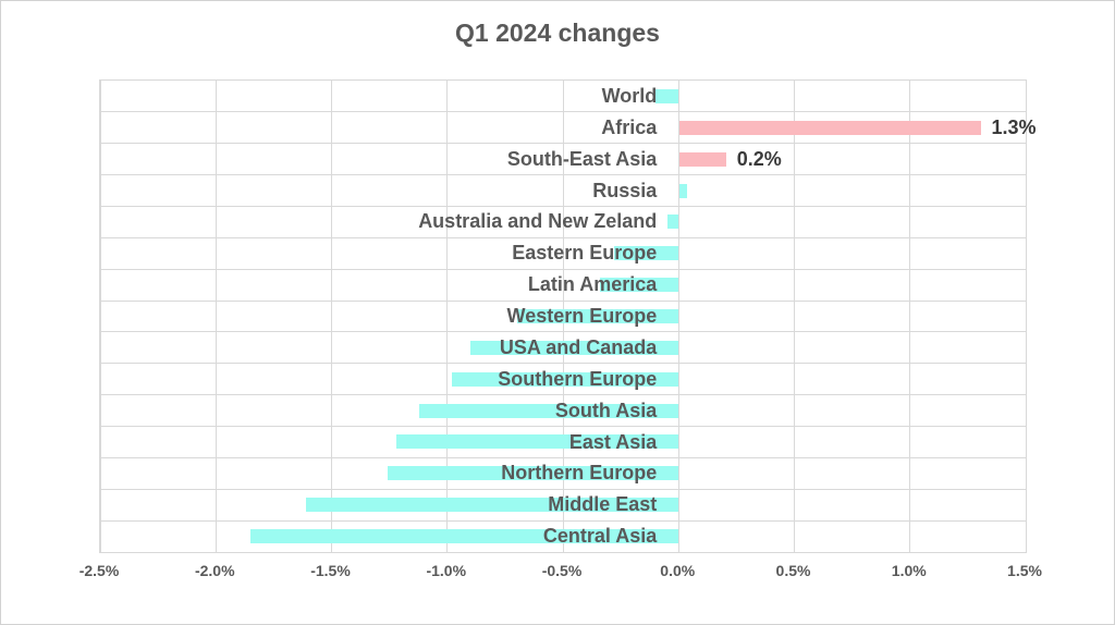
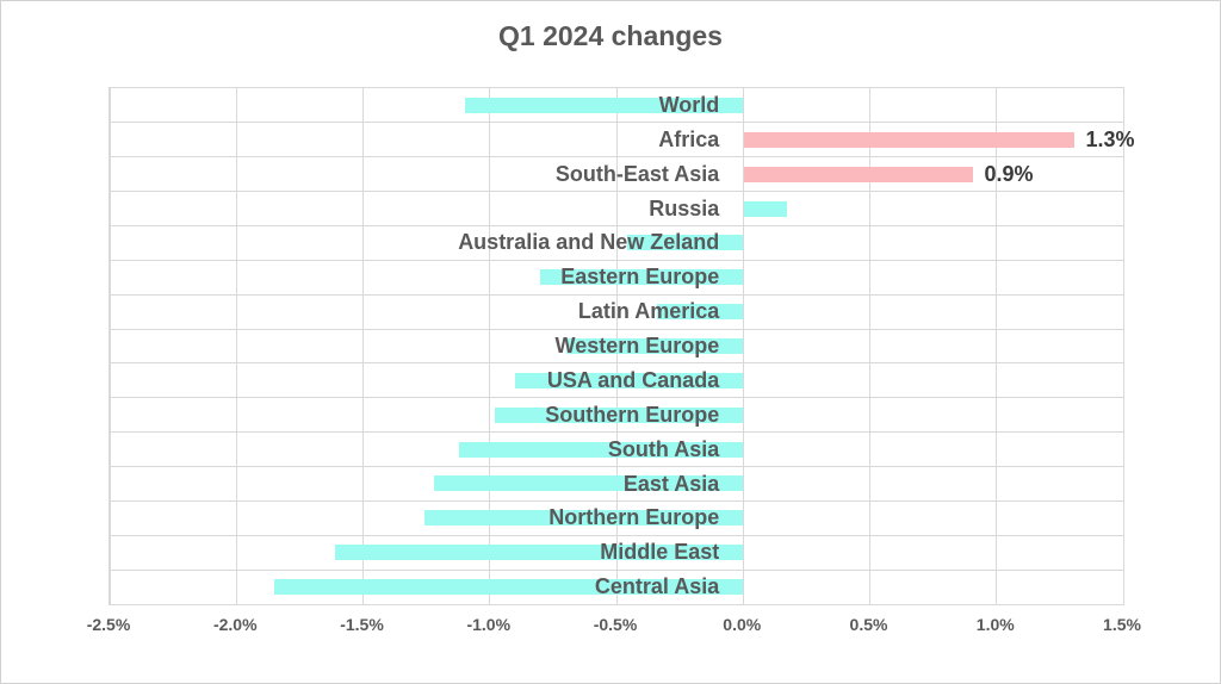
World: -0.10% -> -1.10%
South-East Asia: 0.2% -> 0.9%
Russia: 0.03% -> 0.17%
Australia and New Zeland: -0.05% -> -0.46%
Eastern Europe: -0.28% -> -0.80%
